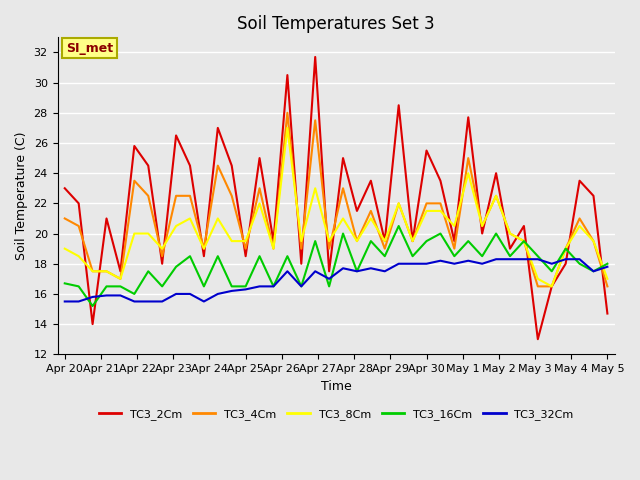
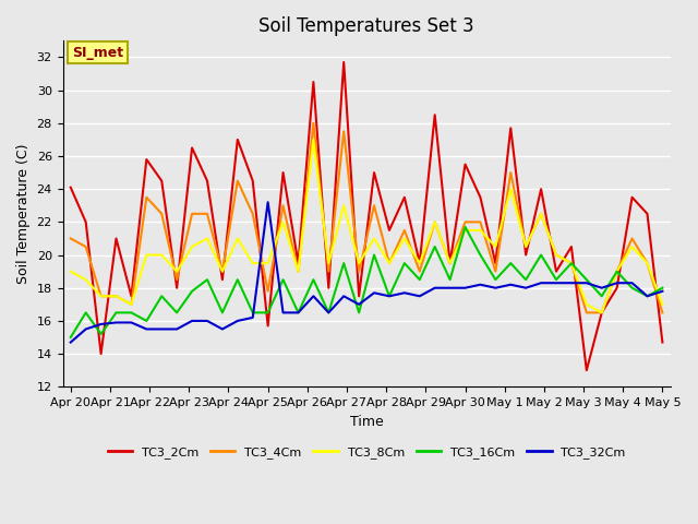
TC3_2Cm/Apr 20: 23.0 -> 24.1
TC3_16Cm/Apr 20: 16.7 -> 15.0
TC3_32Cm/Apr 20: 15.5 -> 14.7
TC3_2Cm/Apr 25: 18.5 -> 15.7
TC3_4Cm/Apr 25: 19.0 -> 17.8
TC3_32Cm/Apr 25: 16.3 -> 23.2
TC3_16Cm/Apr 30: 19.5 -> 21.7
